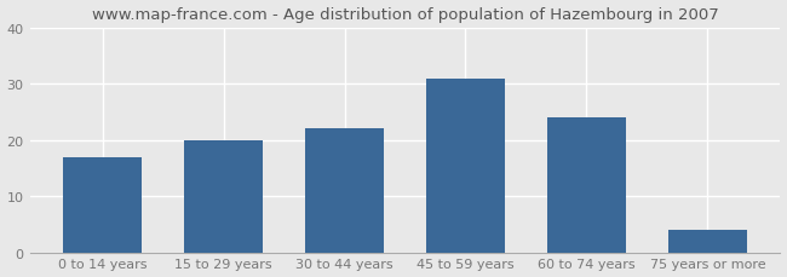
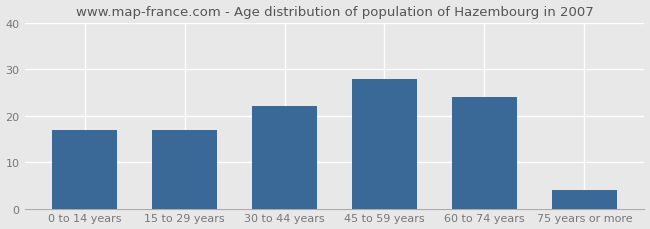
15 to 29 years: 20 -> 17
45 to 59 years: 31 -> 28
